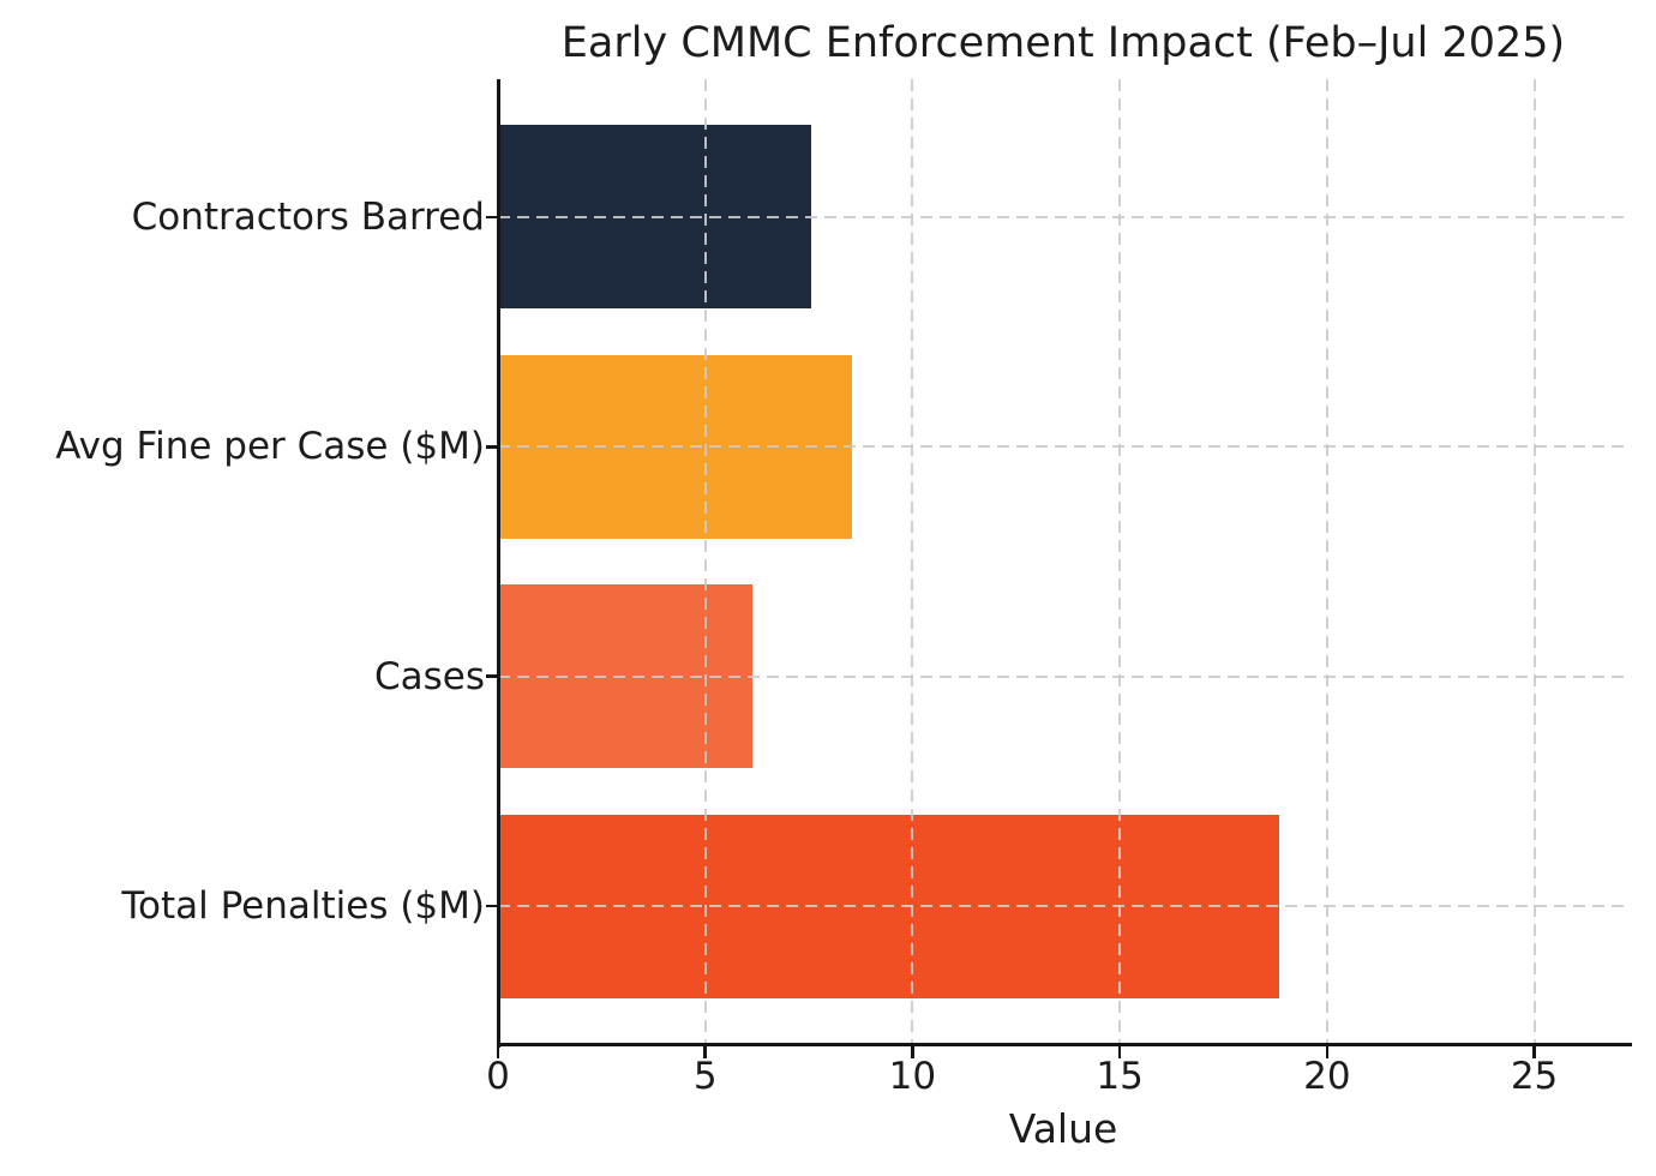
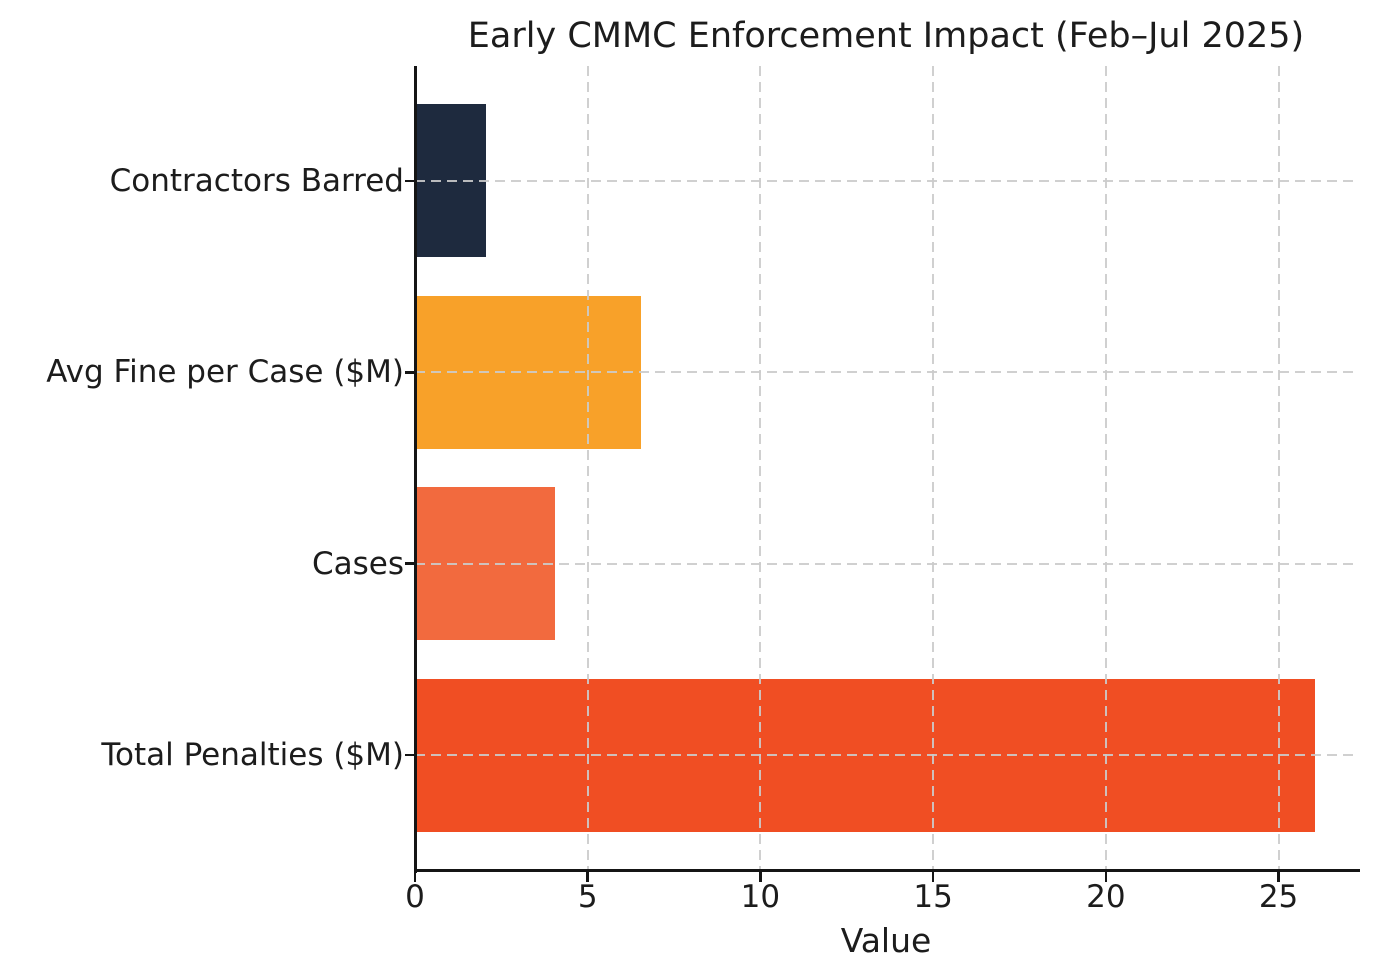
Contractors Barred: 7.5 -> 2.0
Avg Fine per Case ($M): 8.5 -> 6.5
Cases: 6.1 -> 4.0
Total Penalties ($M): 18.8 -> 26.0
